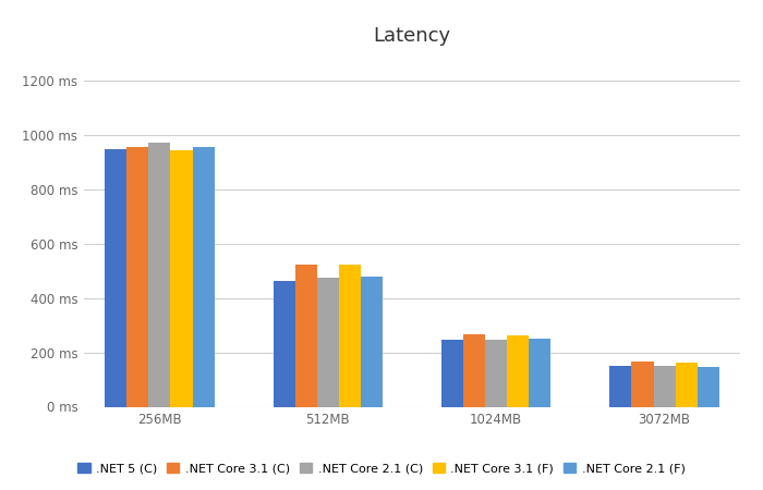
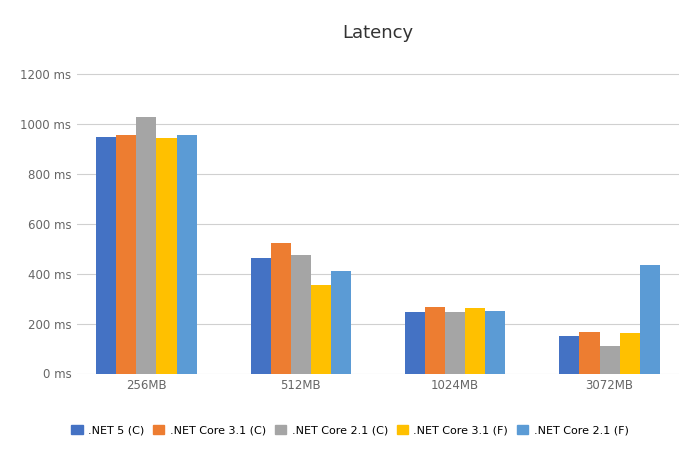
.NET Core 2.1 (C)/256MB: 975 ms -> 1030 ms
.NET Core 3.1 (F)/512MB: 525 ms -> 355 ms
.NET Core 2.1 (F)/512MB: 478 ms -> 410 ms
.NET Core 2.1 (C)/3072MB: 152 ms -> 110 ms
.NET Core 2.1 (F)/3072MB: 145 ms -> 435 ms
